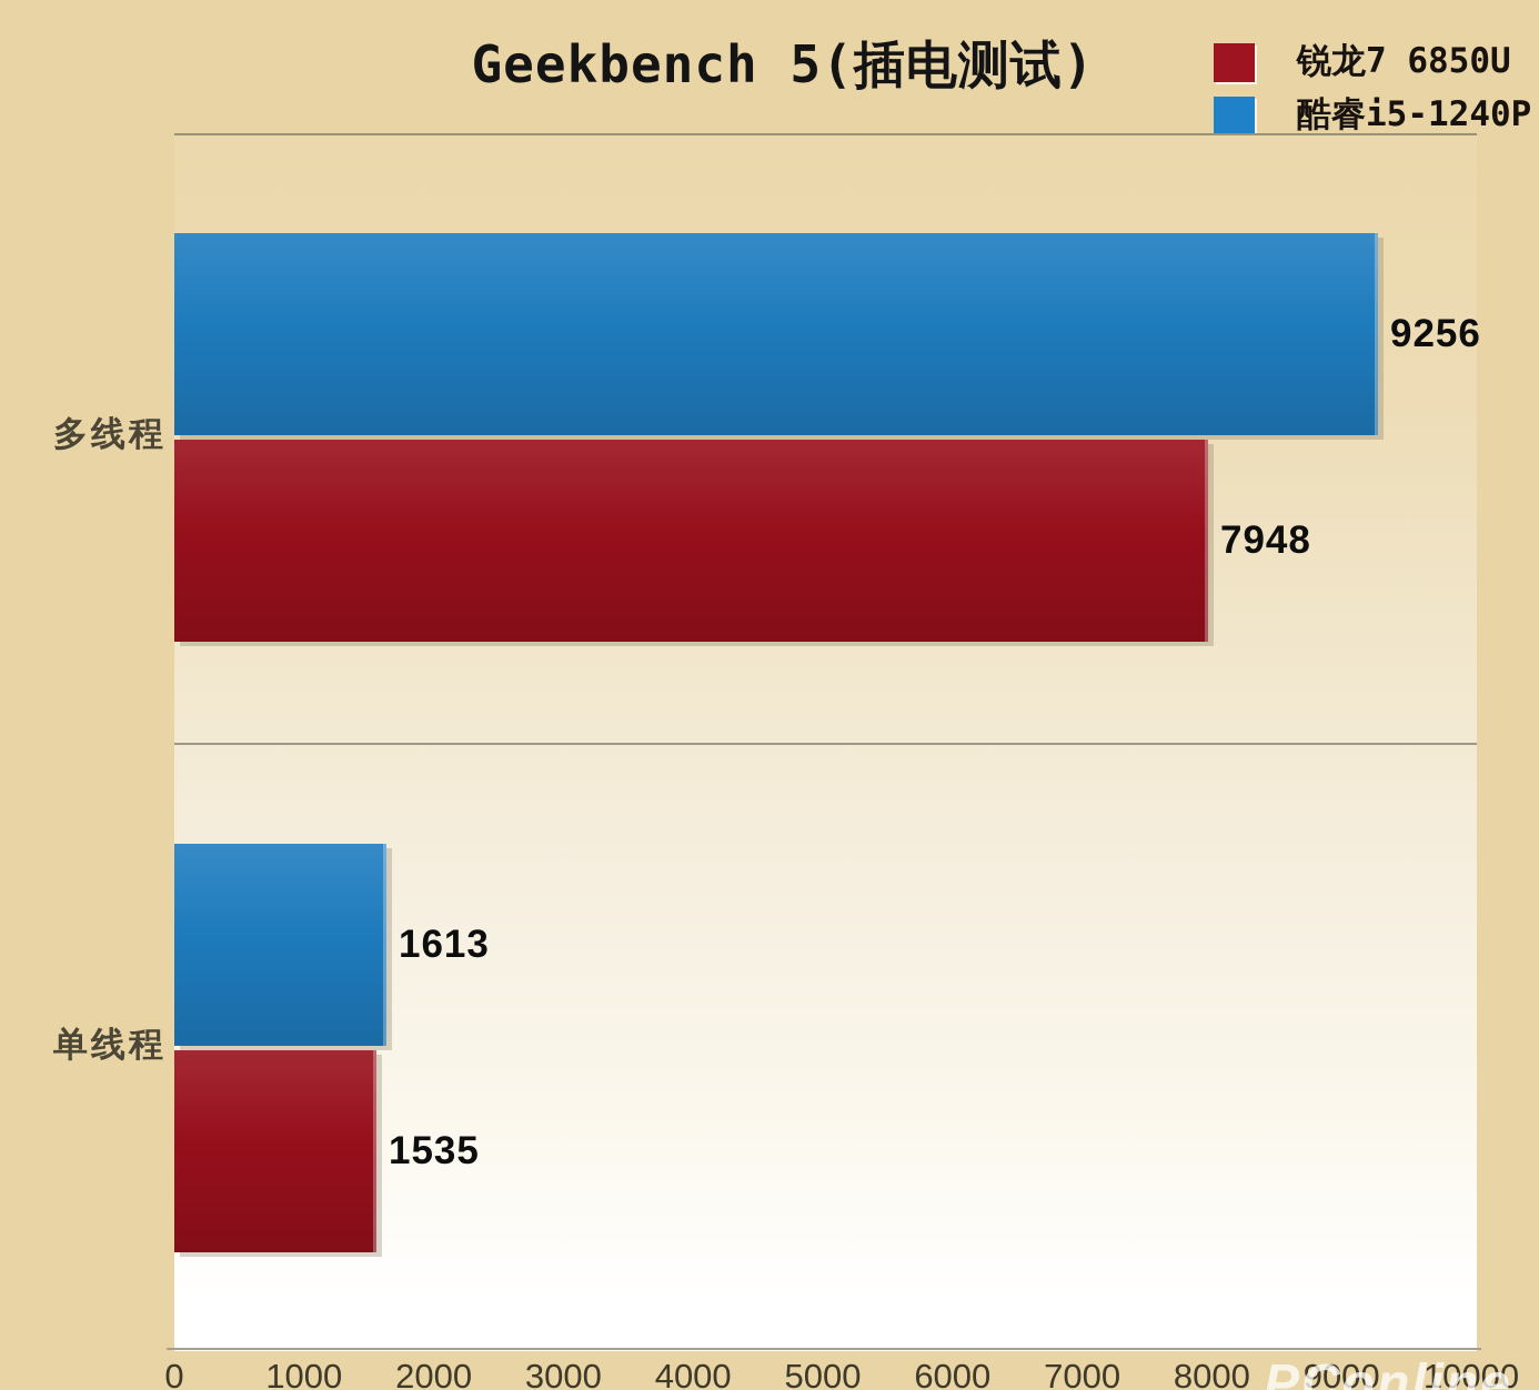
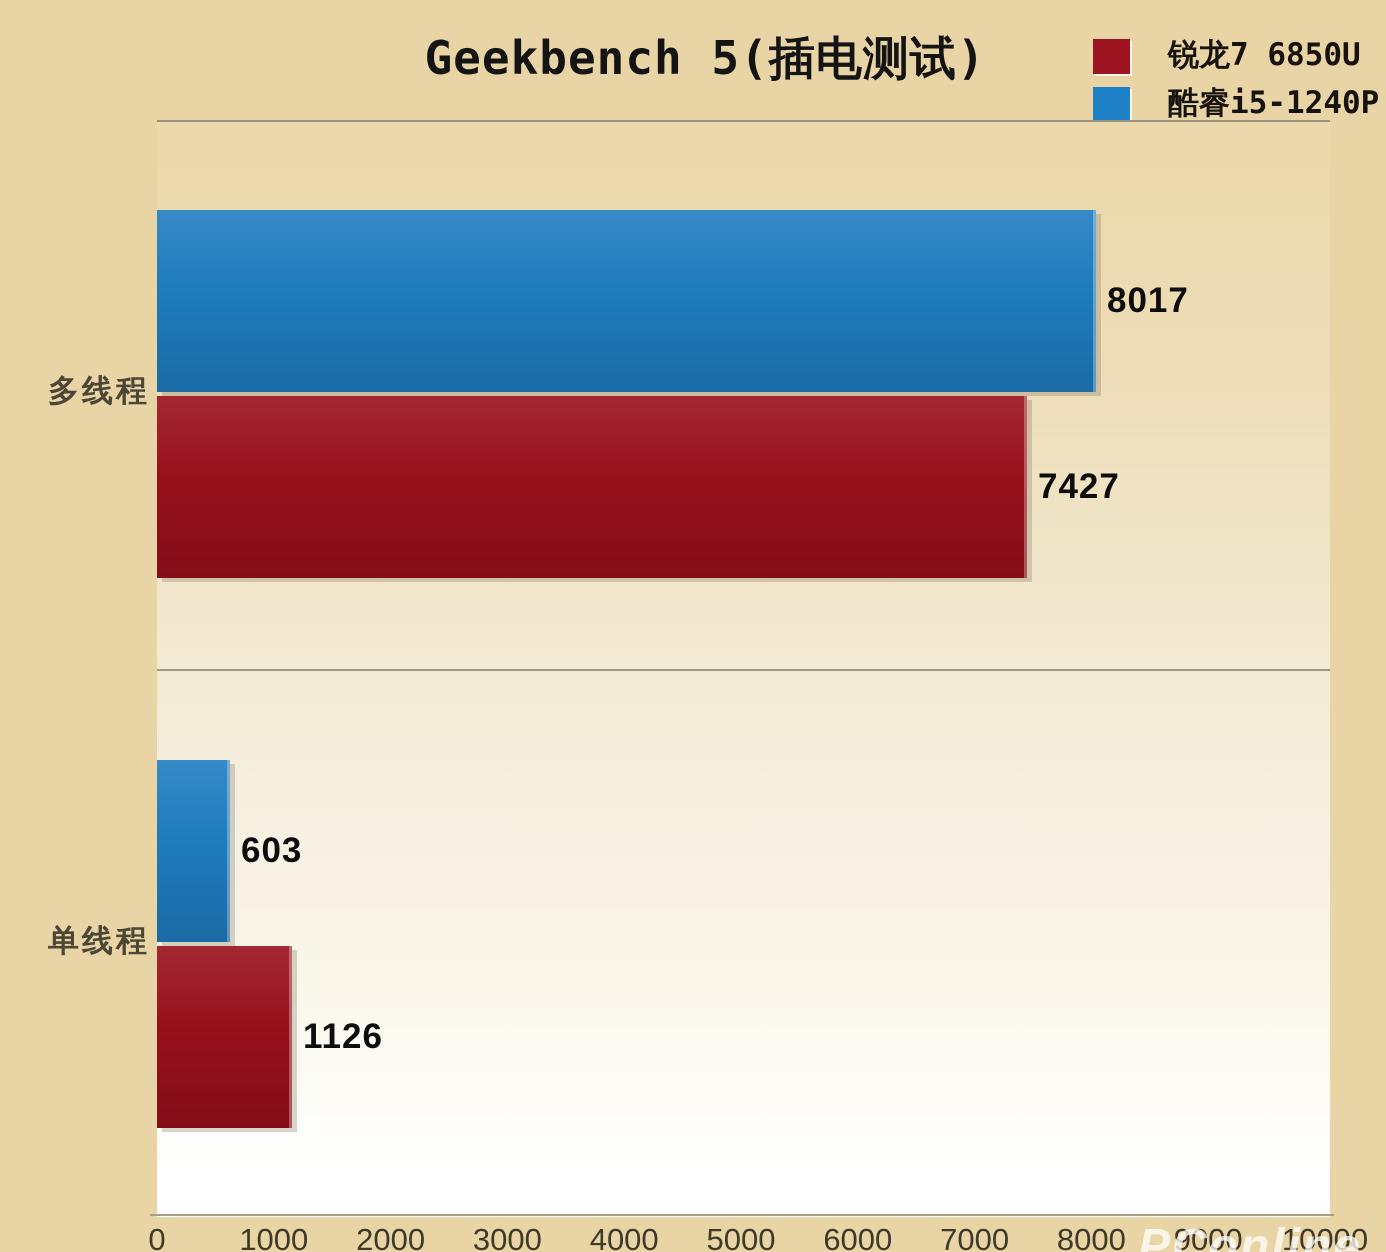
酷睿i5-1240P/多线程: 9256 -> 8017
锐龙7 6850U/多线程: 7948 -> 7427
酷睿i5-1240P/单线程: 1613 -> 603
锐龙7 6850U/单线程: 1535 -> 1126
